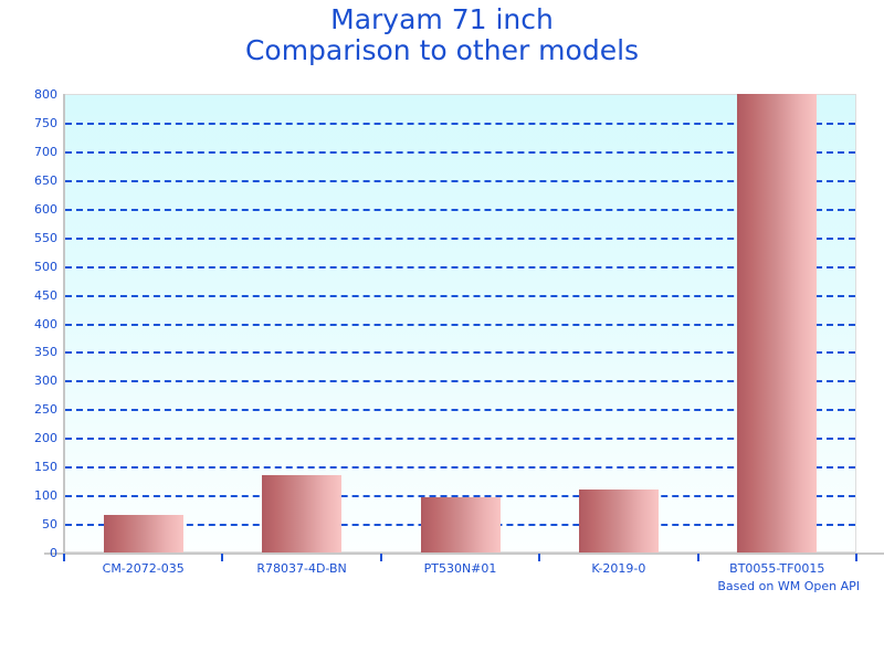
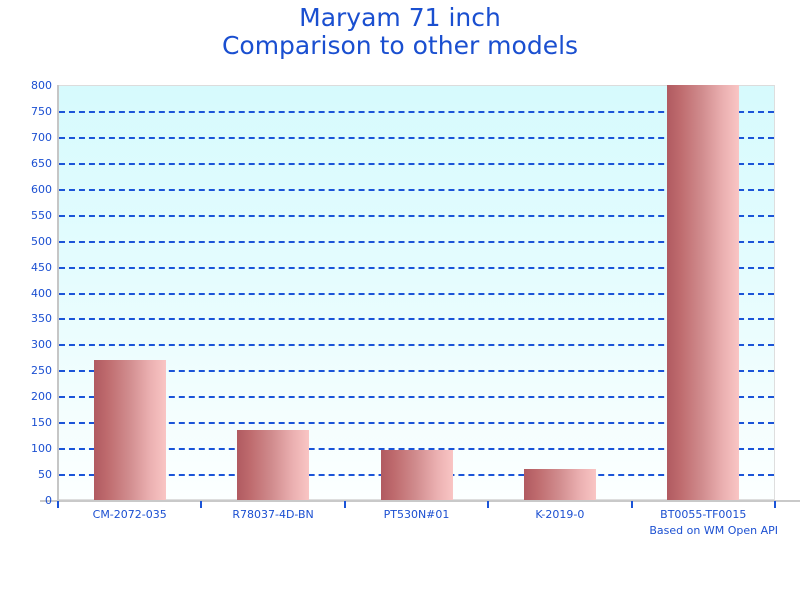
CM-2072-035: 60 -> 270
K-2019-0: 110 -> 60
